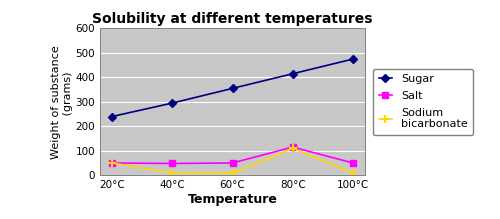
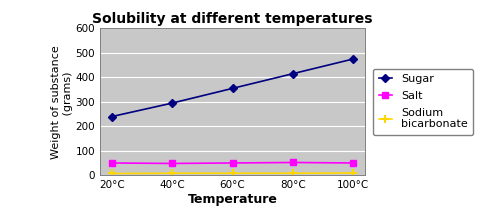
Sodium bicarbonate/20°C: 50 -> 7
Salt/80°C: 115 -> 52
Sodium bicarbonate/80°C: 110 -> 8
